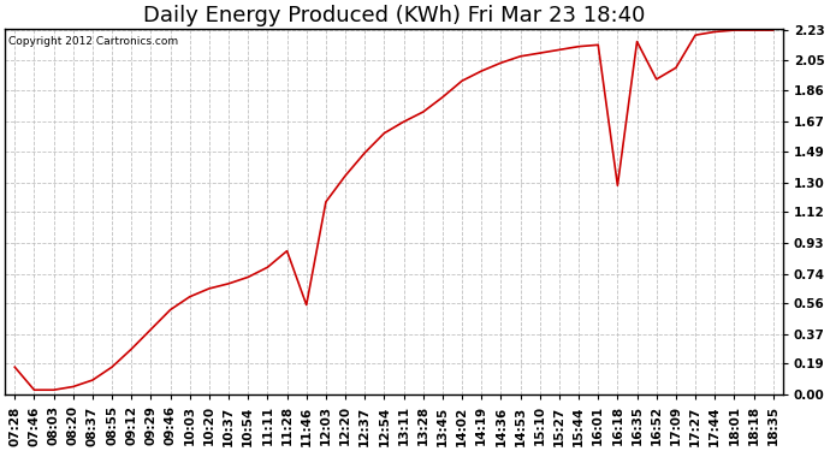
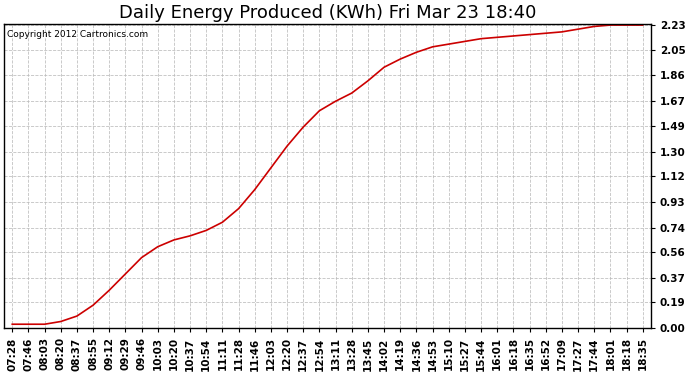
07:28: 0.17 -> 0.03
11:46: 0.55 -> 1.02
16:18: 1.28 -> 2.15
16:52: 1.93 -> 2.17
17:09: 2.00 -> 2.18
